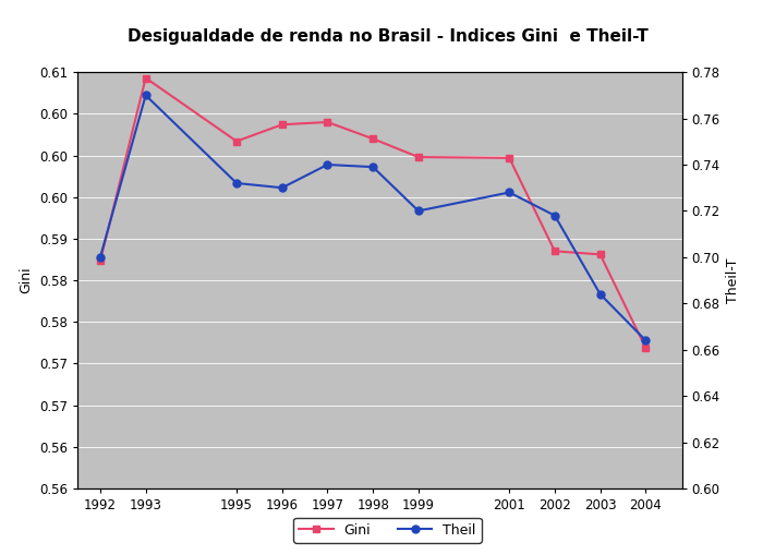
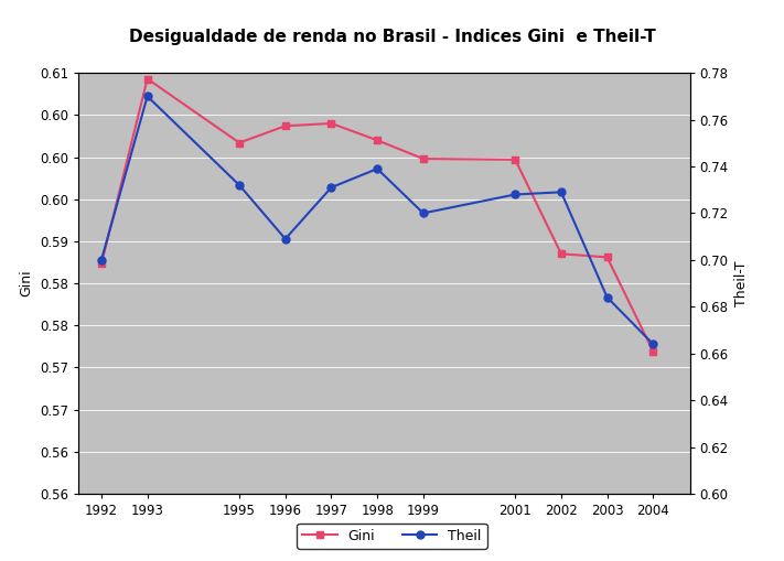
Theil/1996: 0.730 -> 0.709
Theil/1997: 0.740 -> 0.731
Theil/2002: 0.718 -> 0.729
